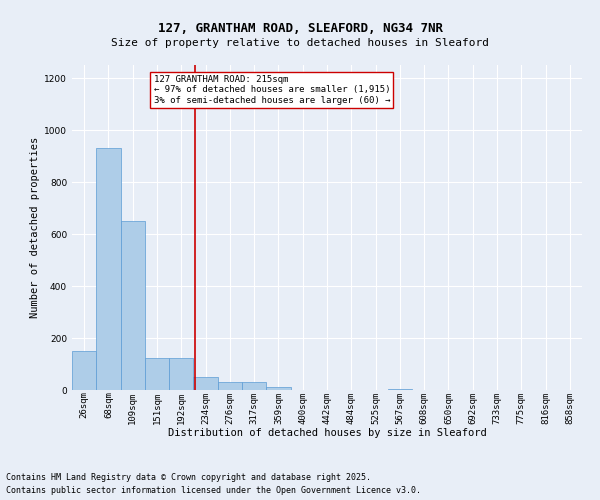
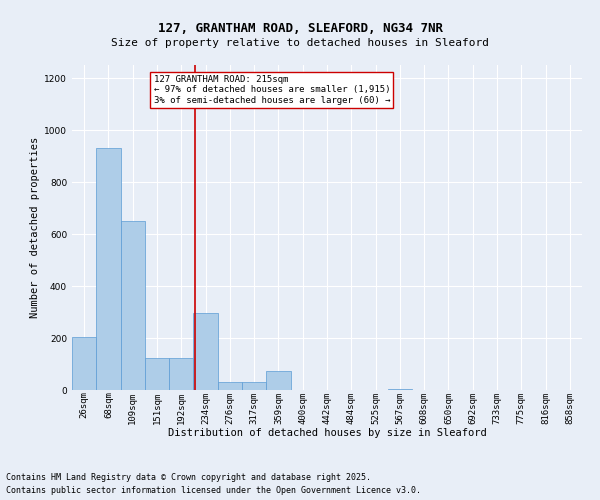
26sqm: 150 -> 205
234sqm: 50 -> 295
359sqm: 10 -> 75
